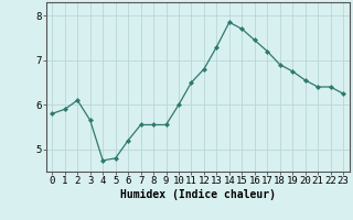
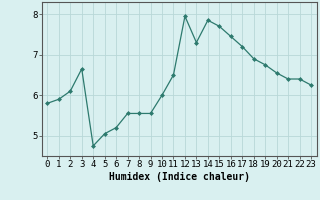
3: 5.65 -> 6.65
5: 4.80 -> 5.05
12: 6.80 -> 7.95
